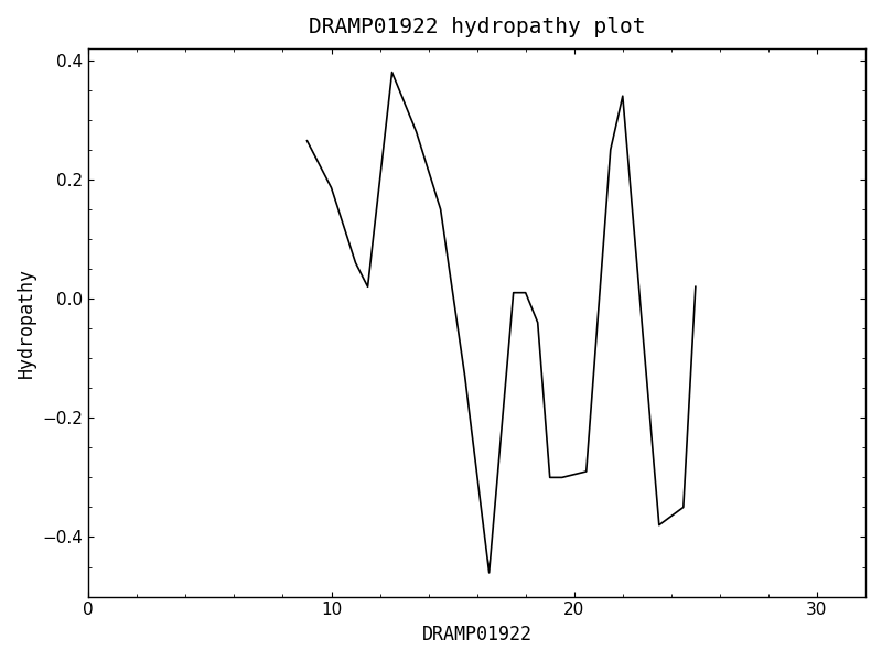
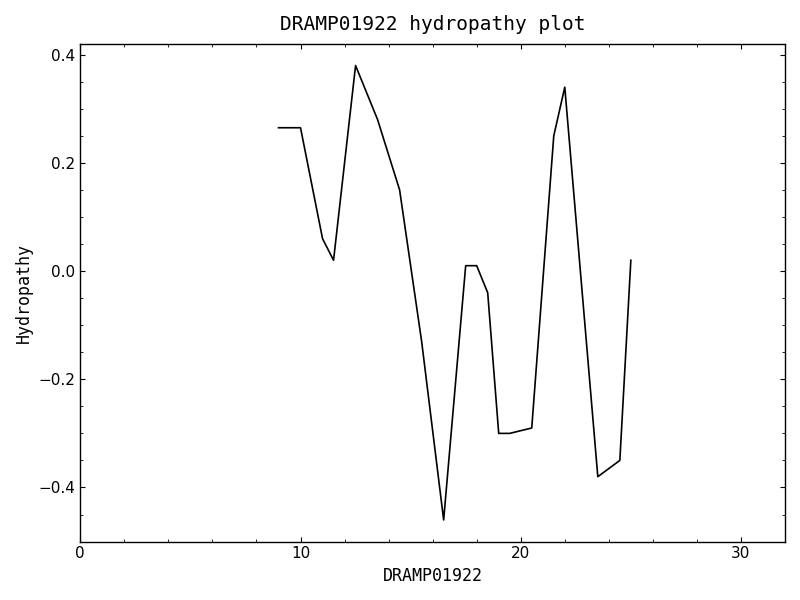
10: 0.186 -> 0.265
